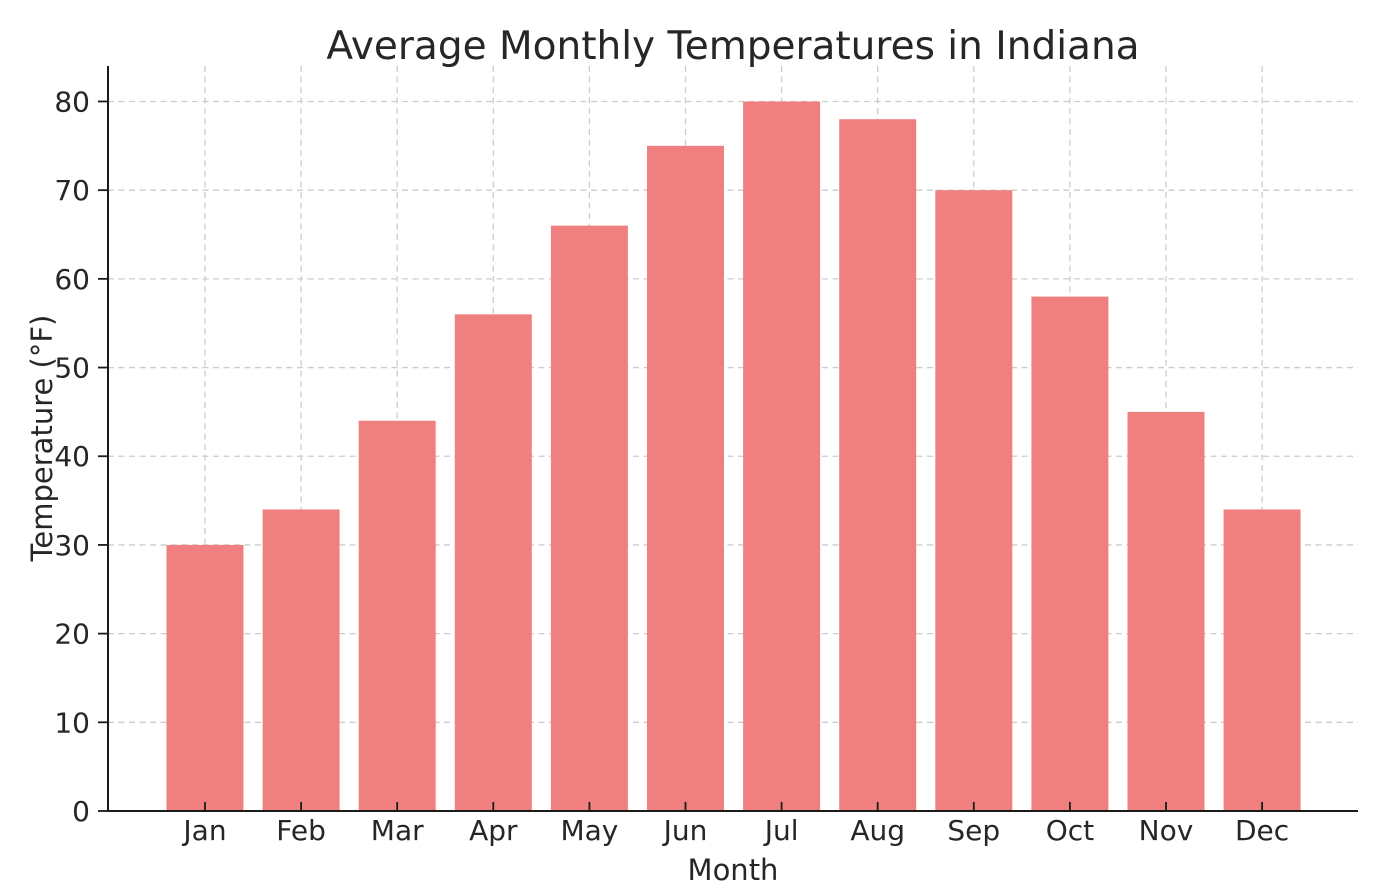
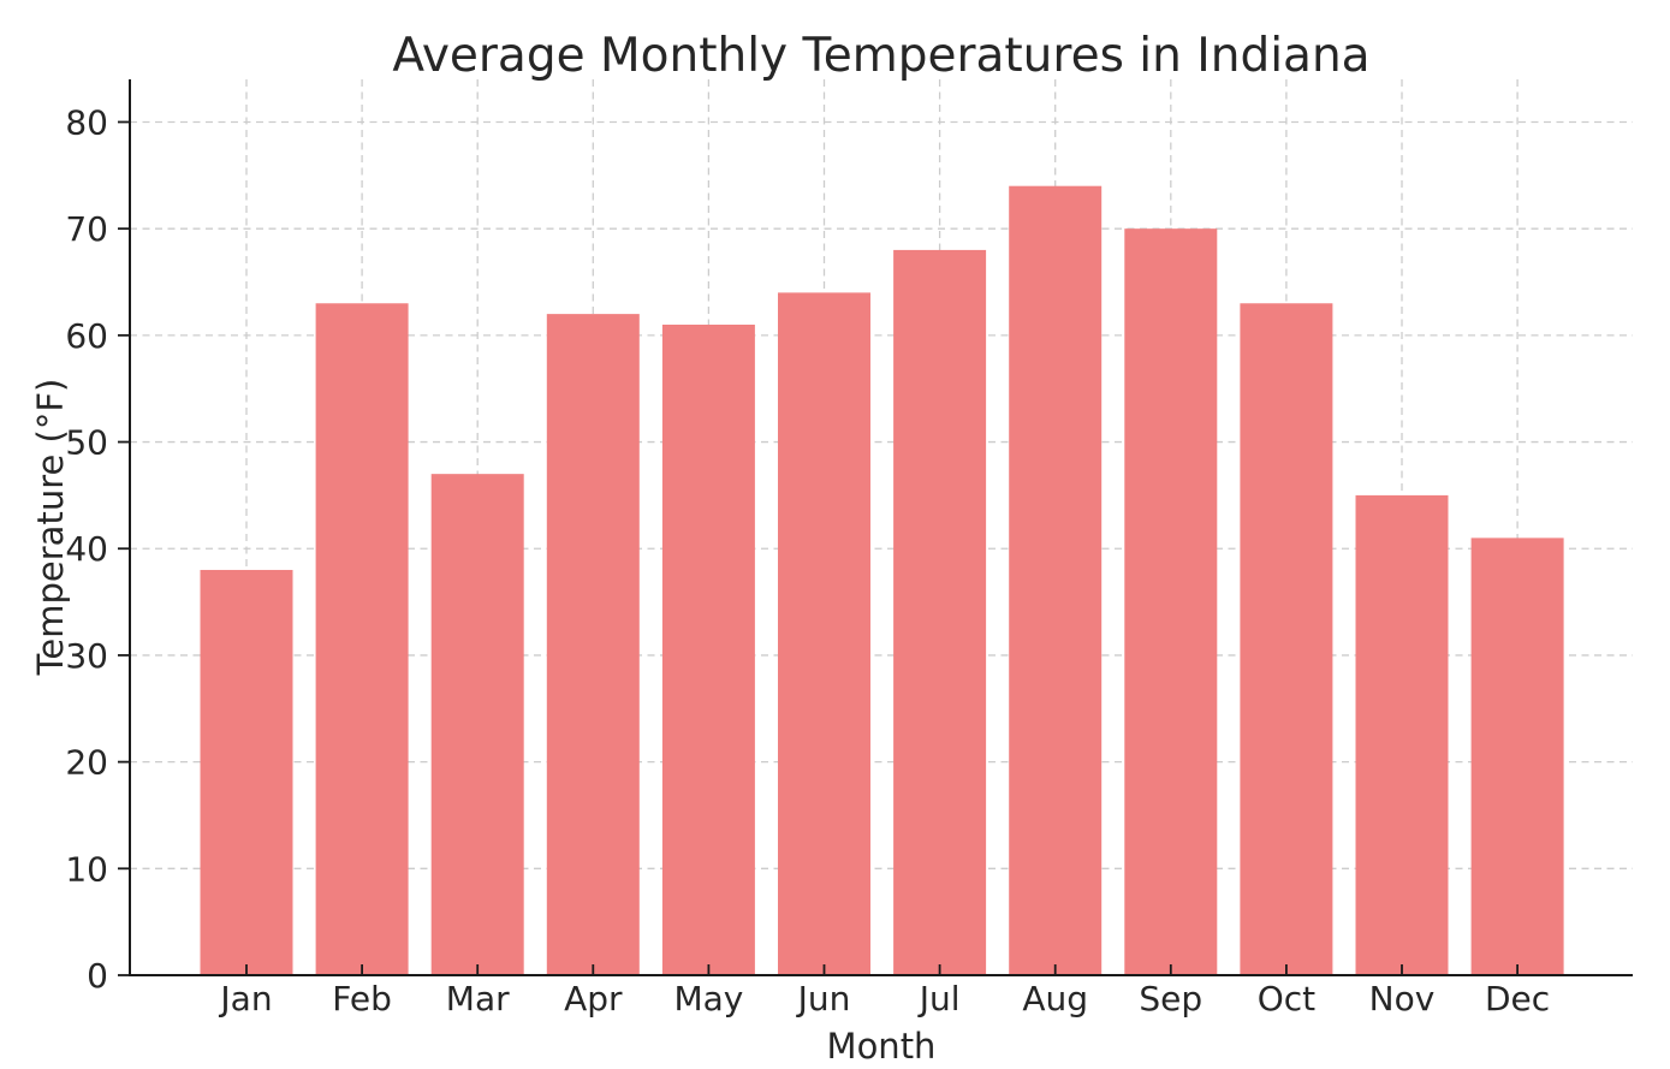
Jan: 30 -> 38
Feb: 34 -> 63
Mar: 44 -> 47
Apr: 56 -> 62
May: 66 -> 61
Jun: 75 -> 64
Jul: 80 -> 68
Aug: 78 -> 74
Oct: 58 -> 63
Dec: 34 -> 41
